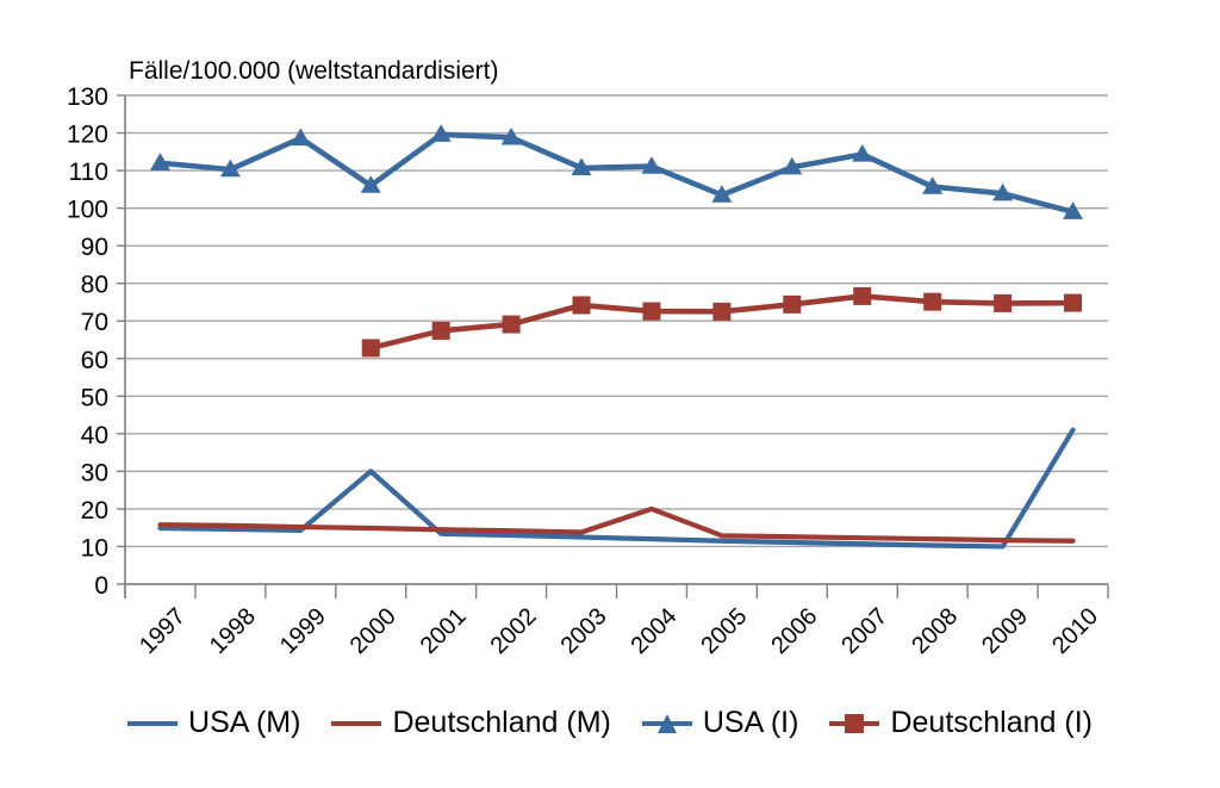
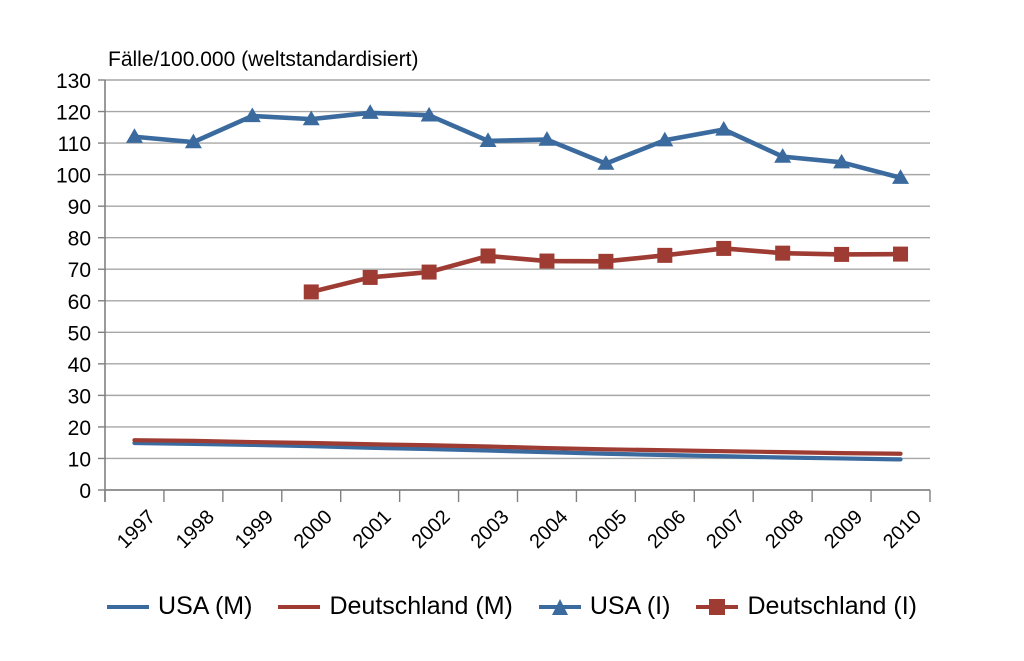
USA (M)/2000: 30 -> 14
USA (I)/2000: 106 -> 118
Deutschland (M)/2004: 20 -> 13
USA (M)/2010: 41 -> 10
